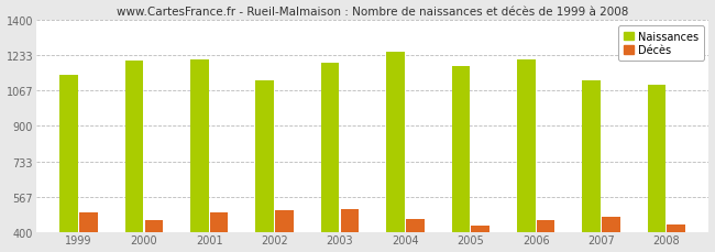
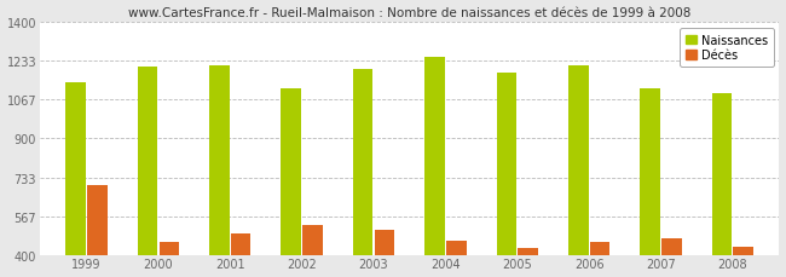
Décès/1999: 490 -> 700
Décès/2002: 500 -> 530
